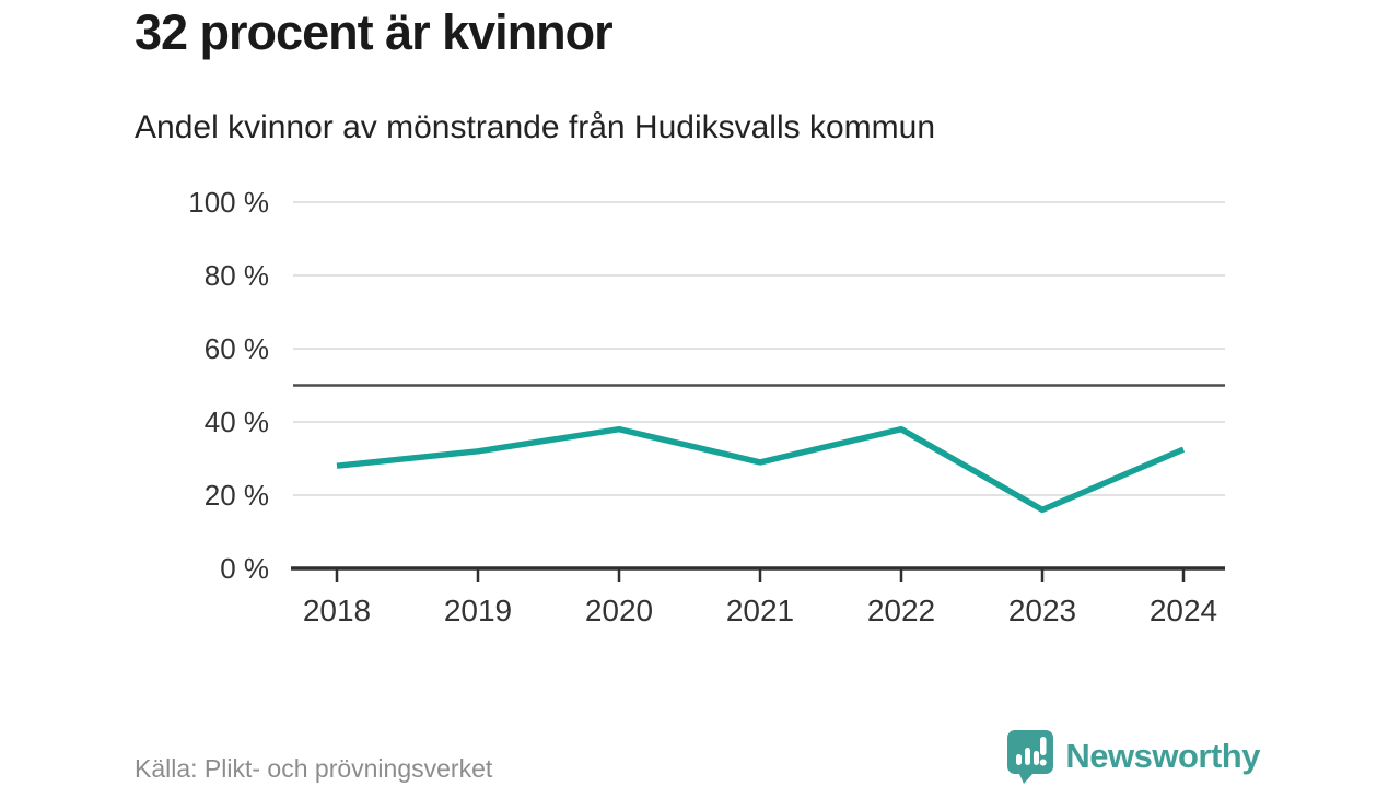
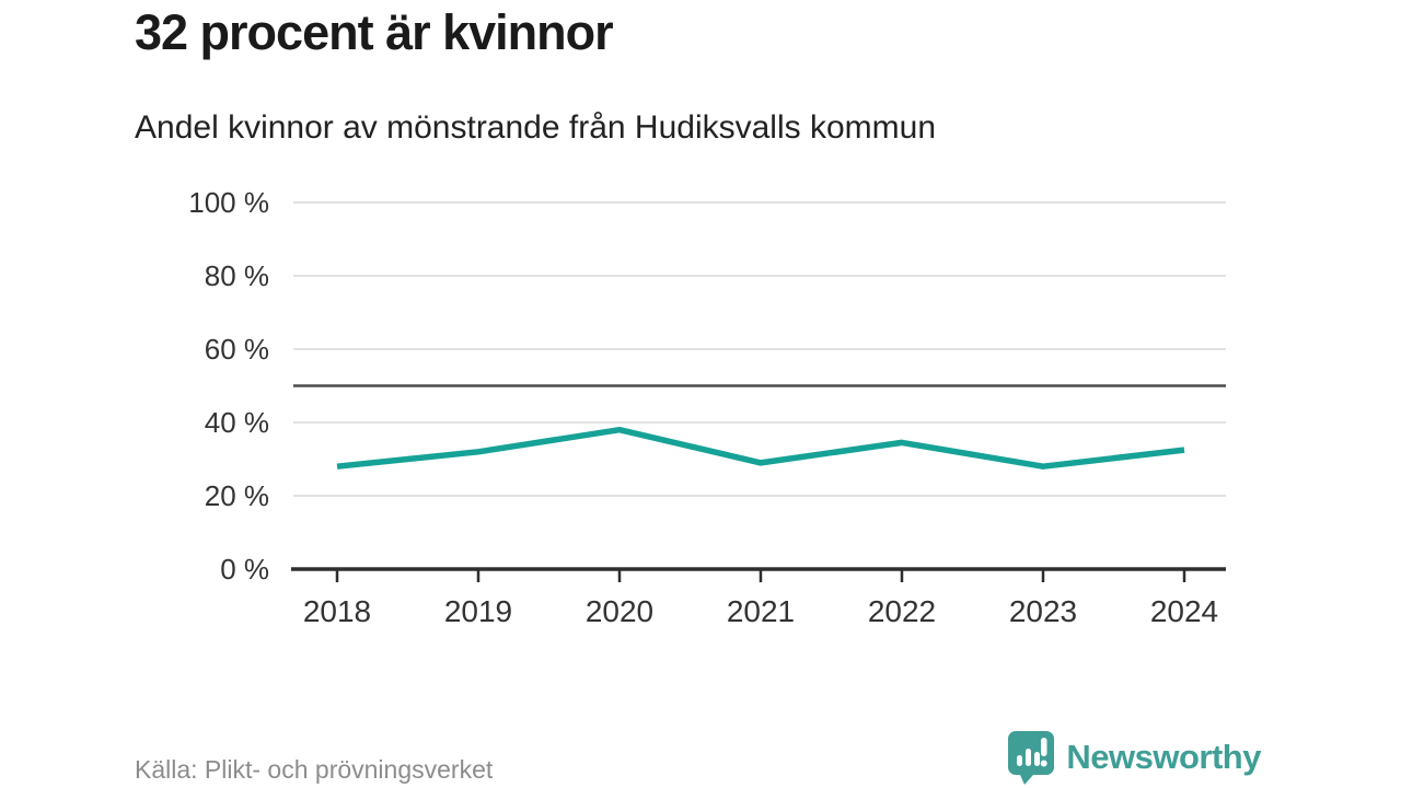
2022: 38% -> 34%
2023: 16% -> 28%
